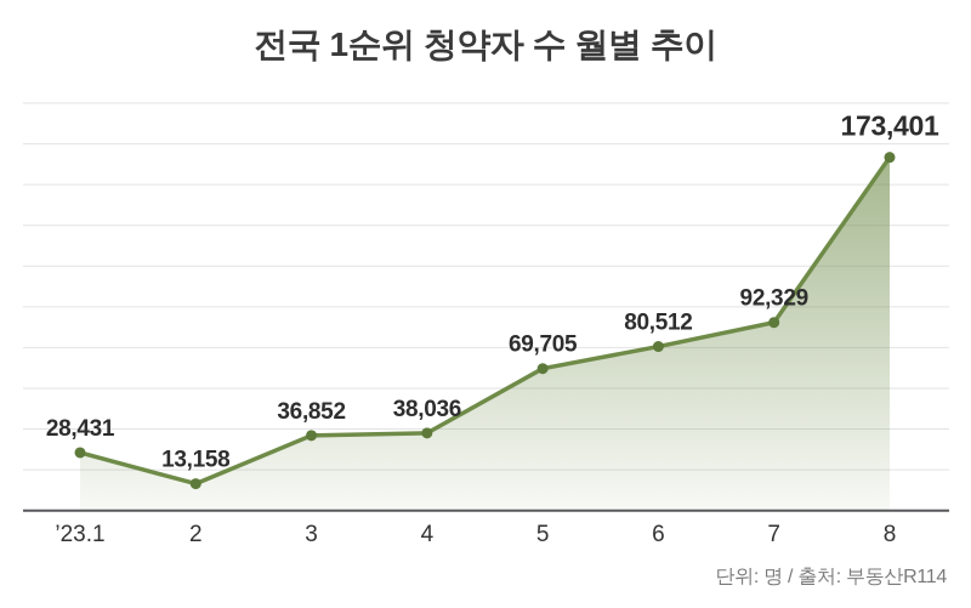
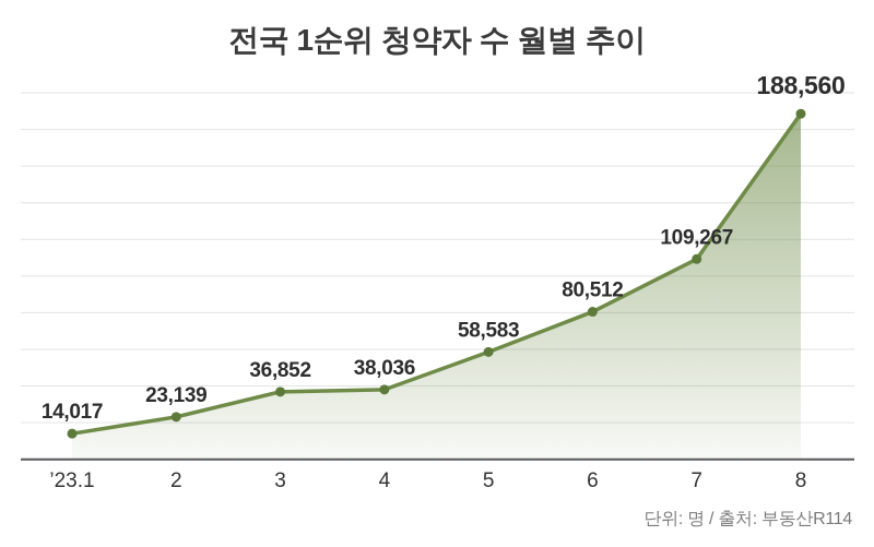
’23.1: 28,431 -> 14,017
2: 13,158 -> 23,139
5: 69,705 -> 58,583
7: 92,329 -> 109,267
8: 173,401 -> 188,560
